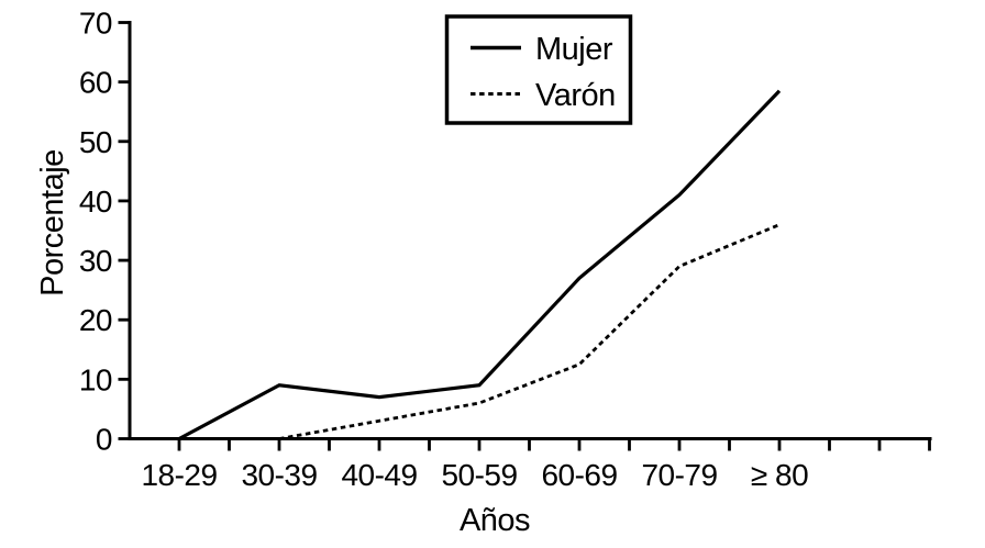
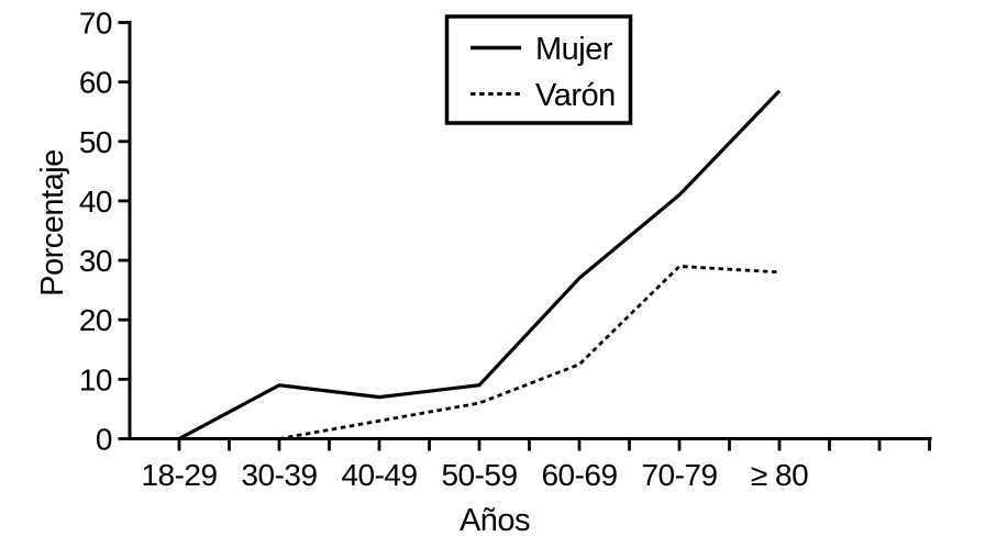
Varón/≥ 80: 36 -> 28
